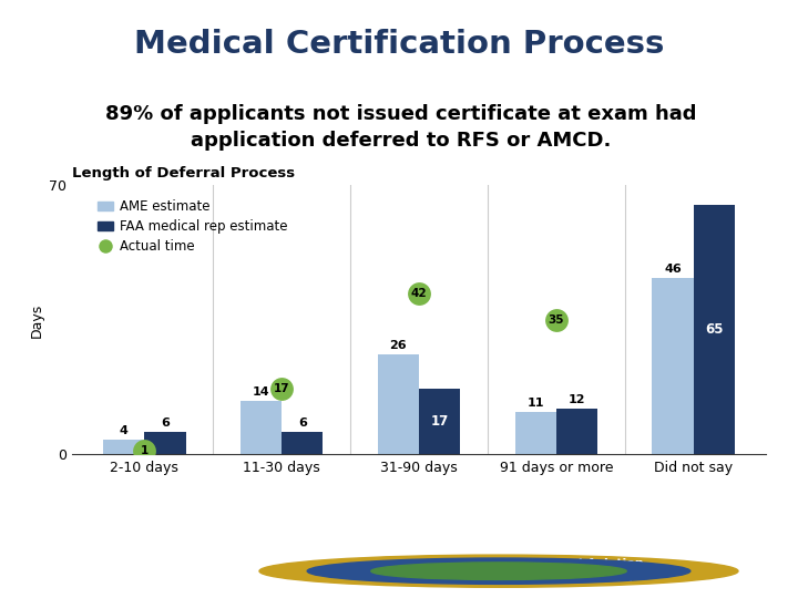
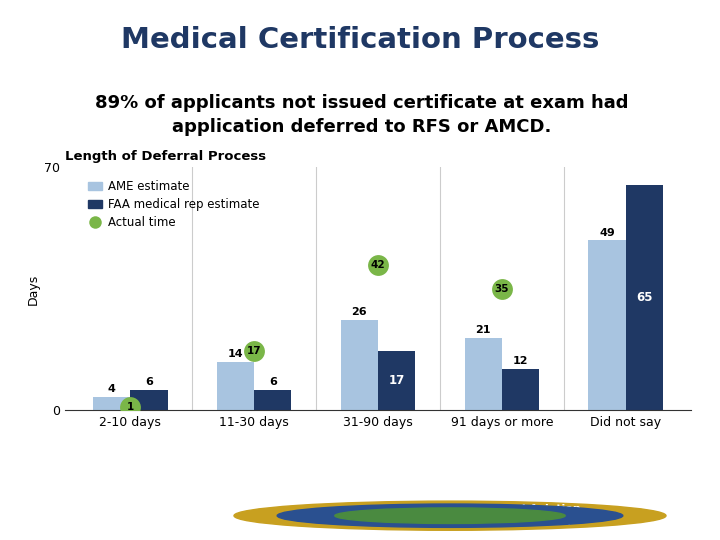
AME estimate/91 days or more: 11 -> 21
AME estimate/Did not say: 46 -> 49
